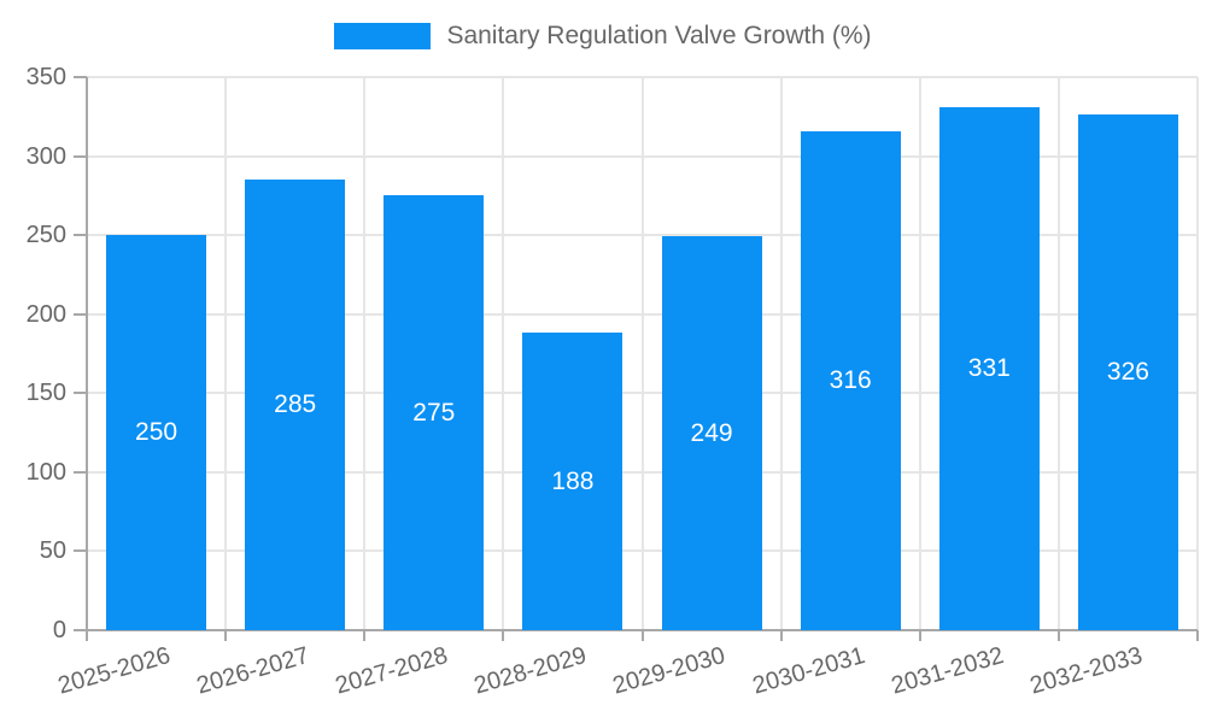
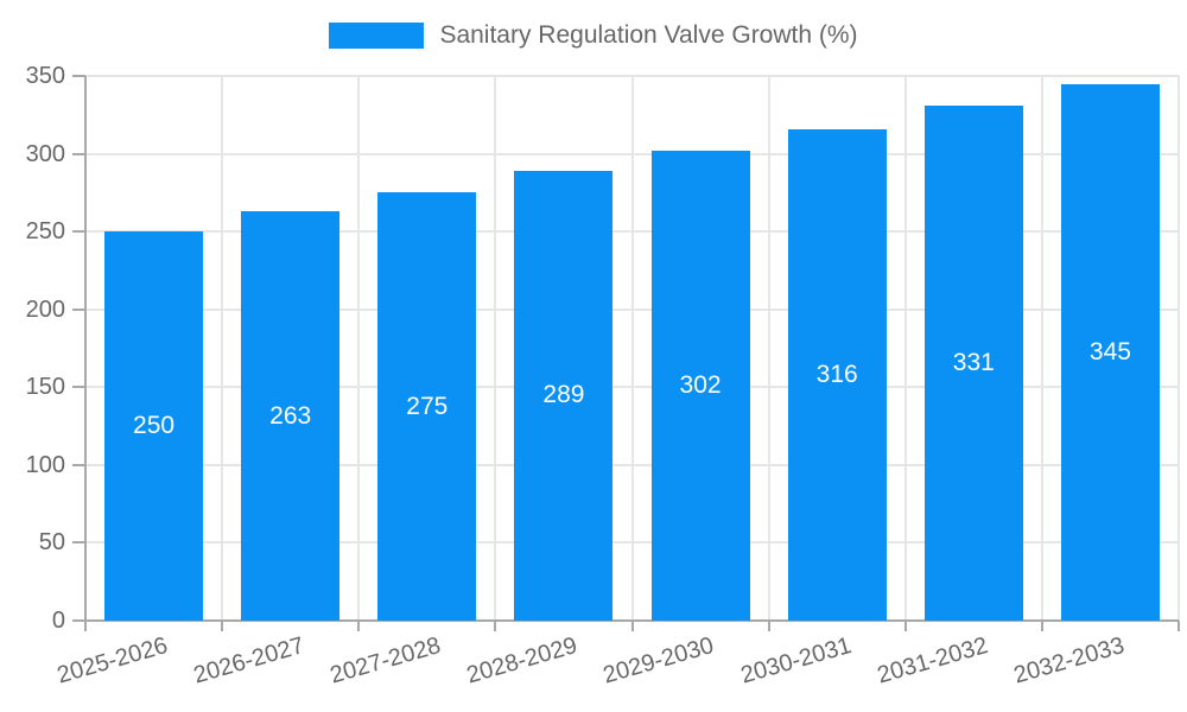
2026-2027: 285 -> 263
2028-2029: 188 -> 289
2029-2030: 249 -> 302
2032-2033: 326 -> 345
